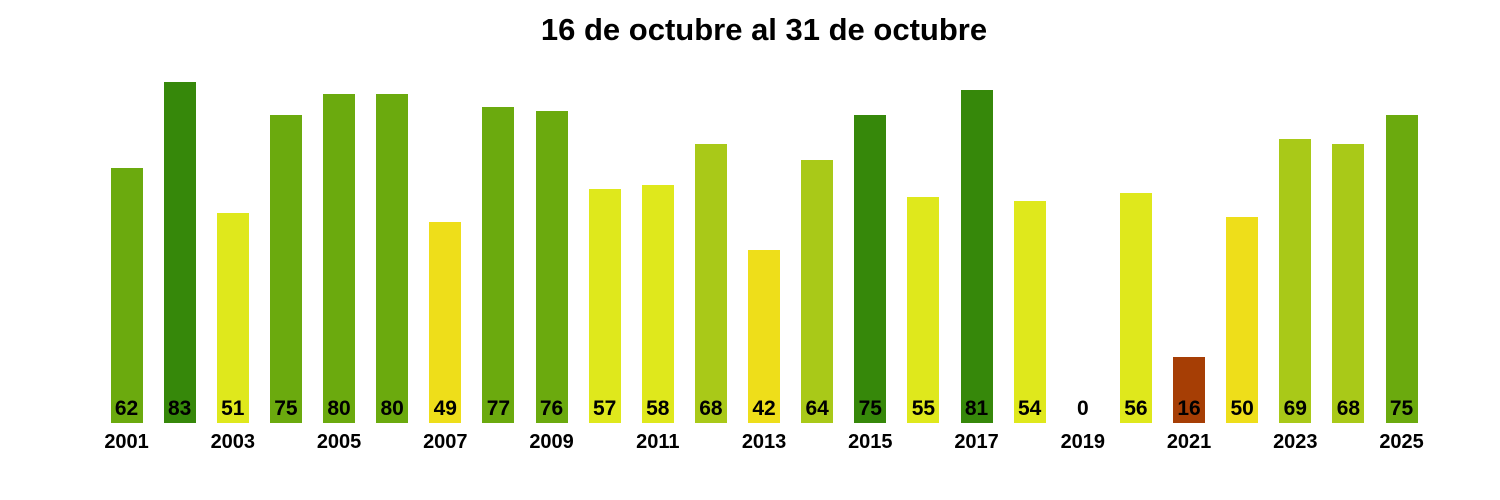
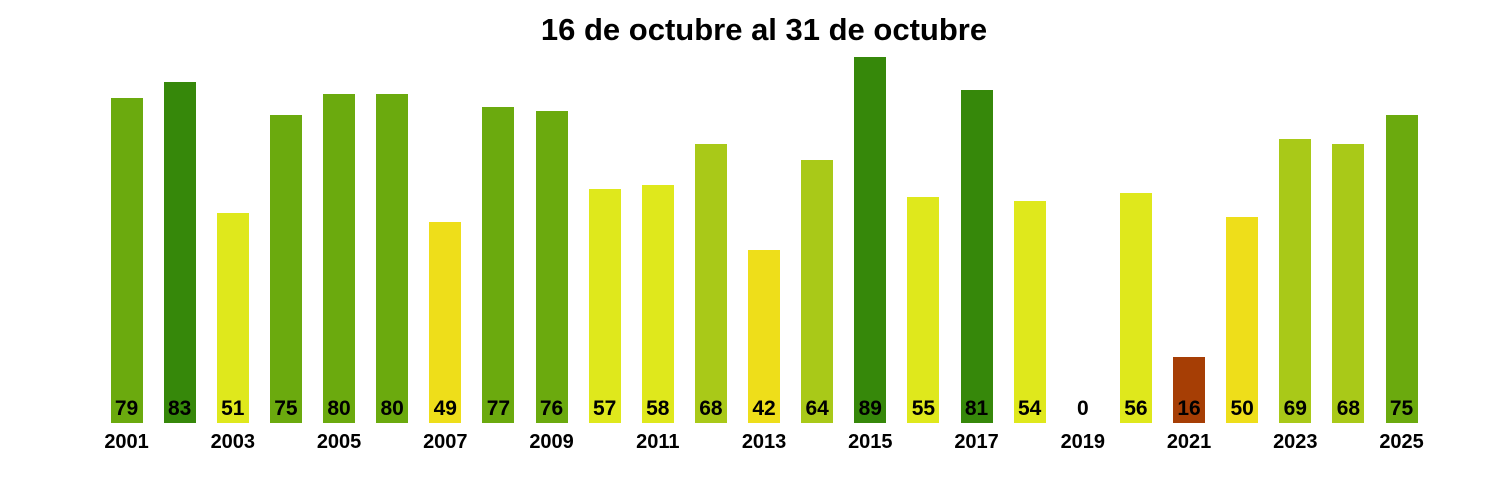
2001: 62 -> 79
2015: 75 -> 89
